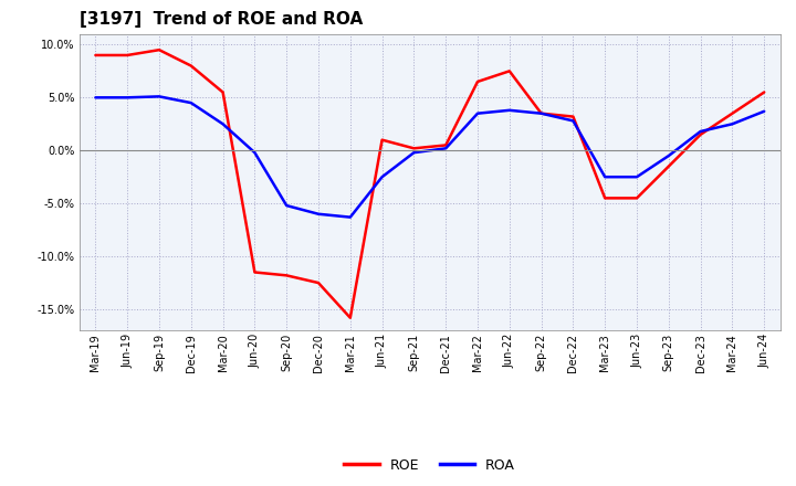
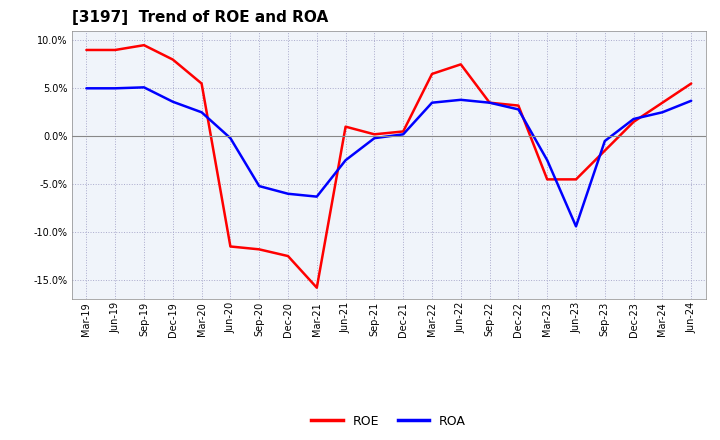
ROA/Dec-19: 4.5% -> 3.6%
ROA/Jun-23: -2.5% -> -9.4%
